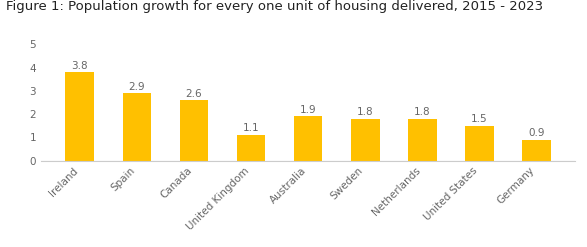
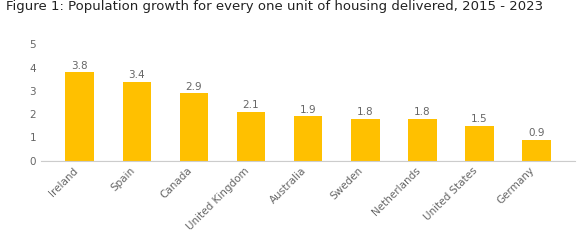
Spain: 2.9 -> 3.4
Canada: 2.6 -> 2.9
United Kingdom: 1.1 -> 2.1
